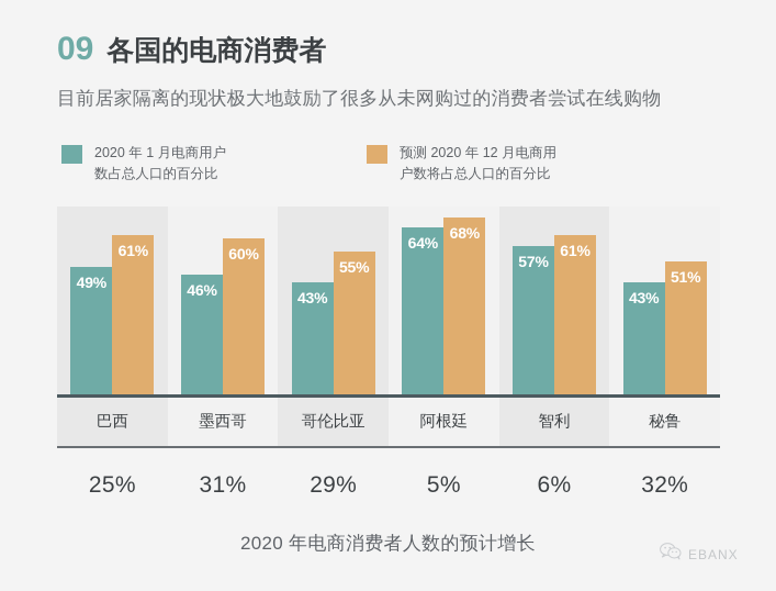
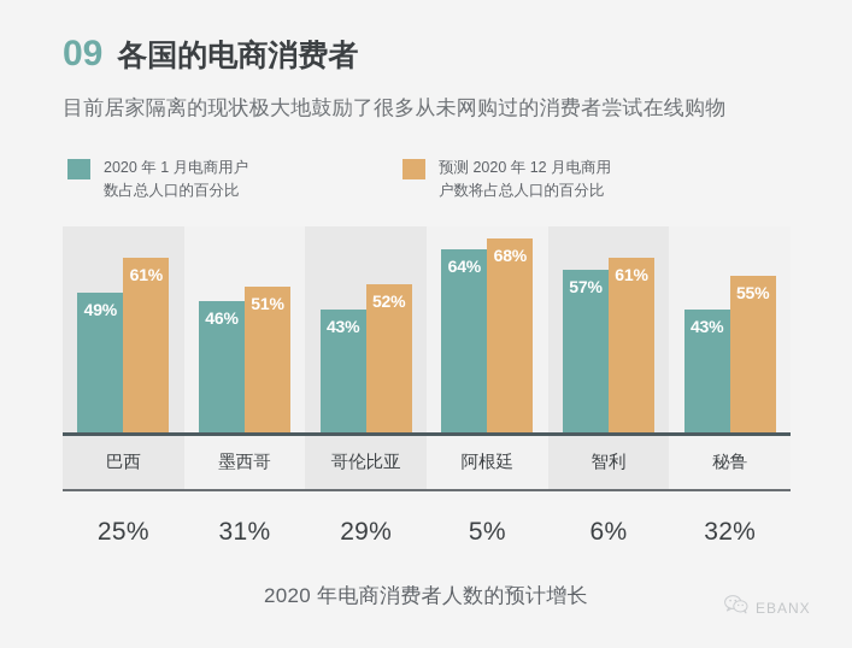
预测 2020 年 12 月电商用户数将占总人口的百分比/墨西哥: 60% -> 51%
预测 2020 年 12 月电商用户数将占总人口的百分比/哥伦比亚: 55% -> 52%
预测 2020 年 12 月电商用户数将占总人口的百分比/秘鲁: 51% -> 55%
